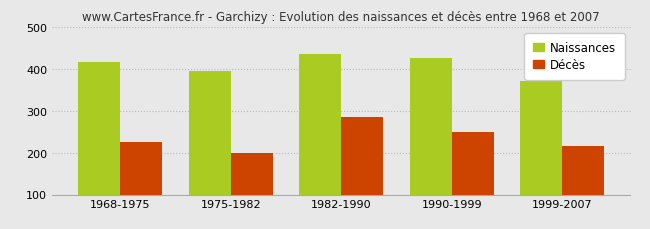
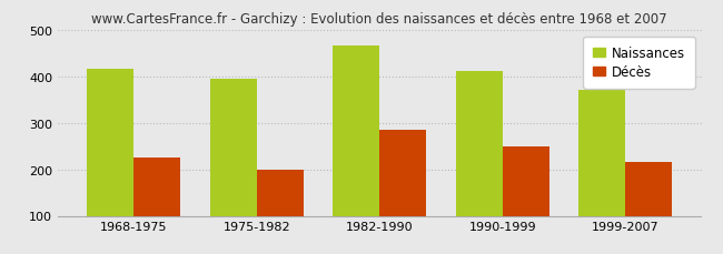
Naissances/1982-1990: 435 -> 465
Naissances/1990-1999: 425 -> 410
